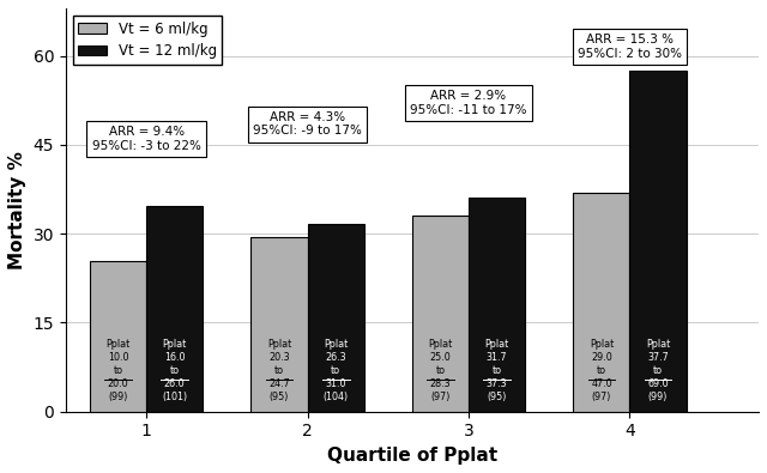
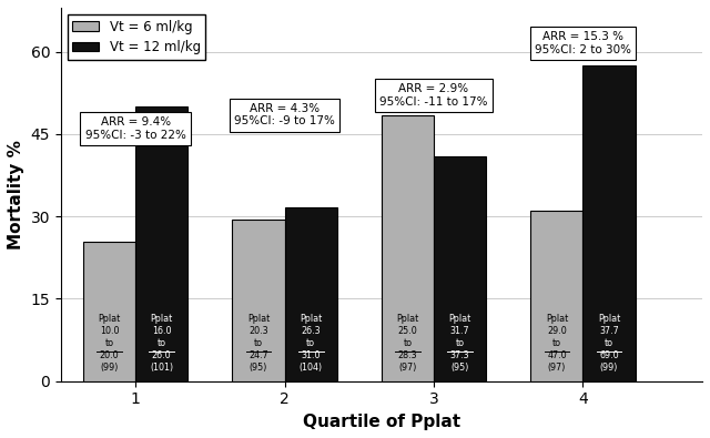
Vt = 12 ml/kg/1: 34.7 -> 50.0
Vt = 6 ml/kg/3: 33.0 -> 48.5
Vt = 12 ml/kg/3: 36.0 -> 41.0
Vt = 6 ml/kg/4: 37.0 -> 31.0
